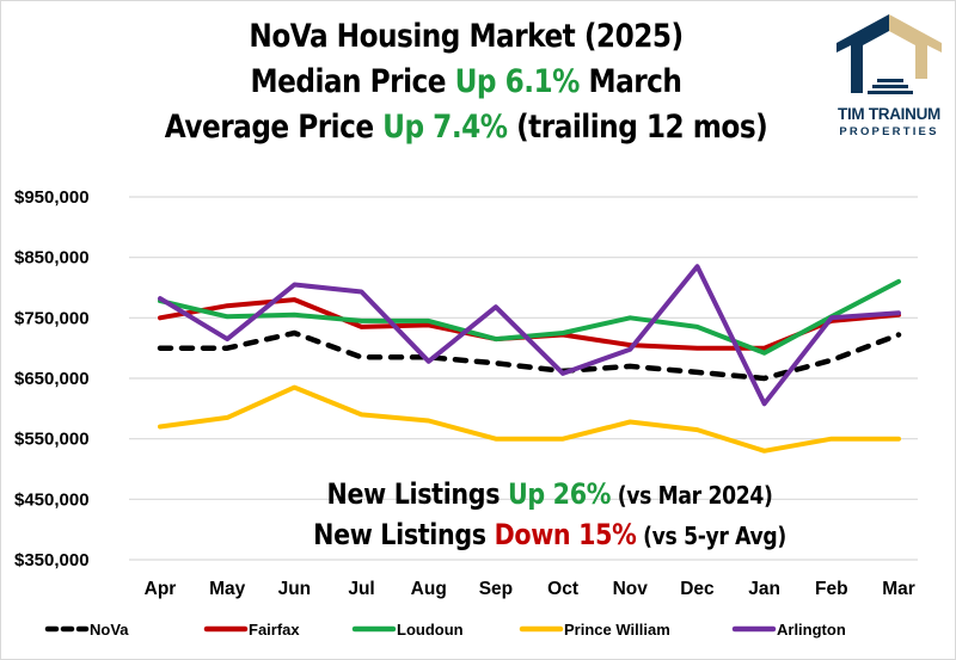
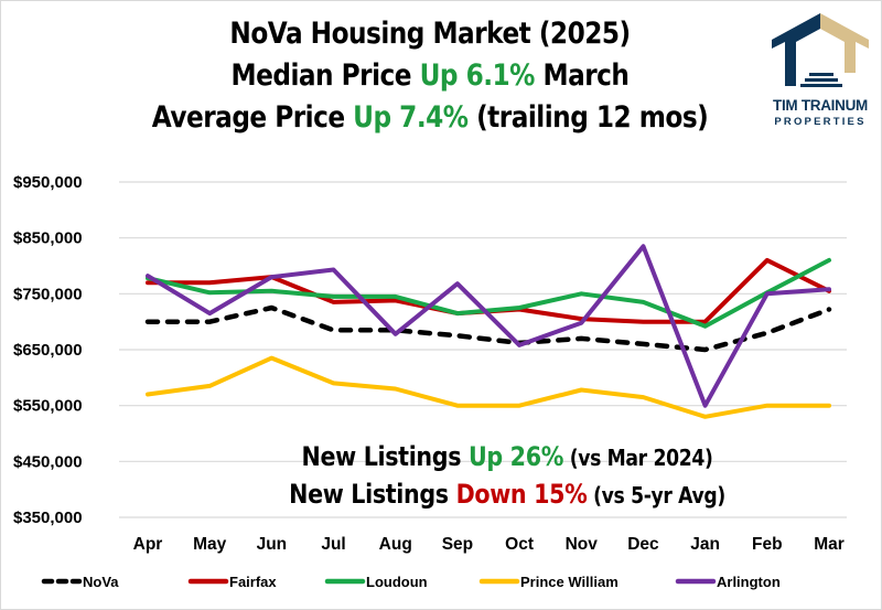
Fairfax/Apr: $750000 -> $770000
Arlington/Jun: $800000 -> $780000
Arlington/Jan: $610000 -> $550000
Fairfax/Feb: $740000 -> $810000
